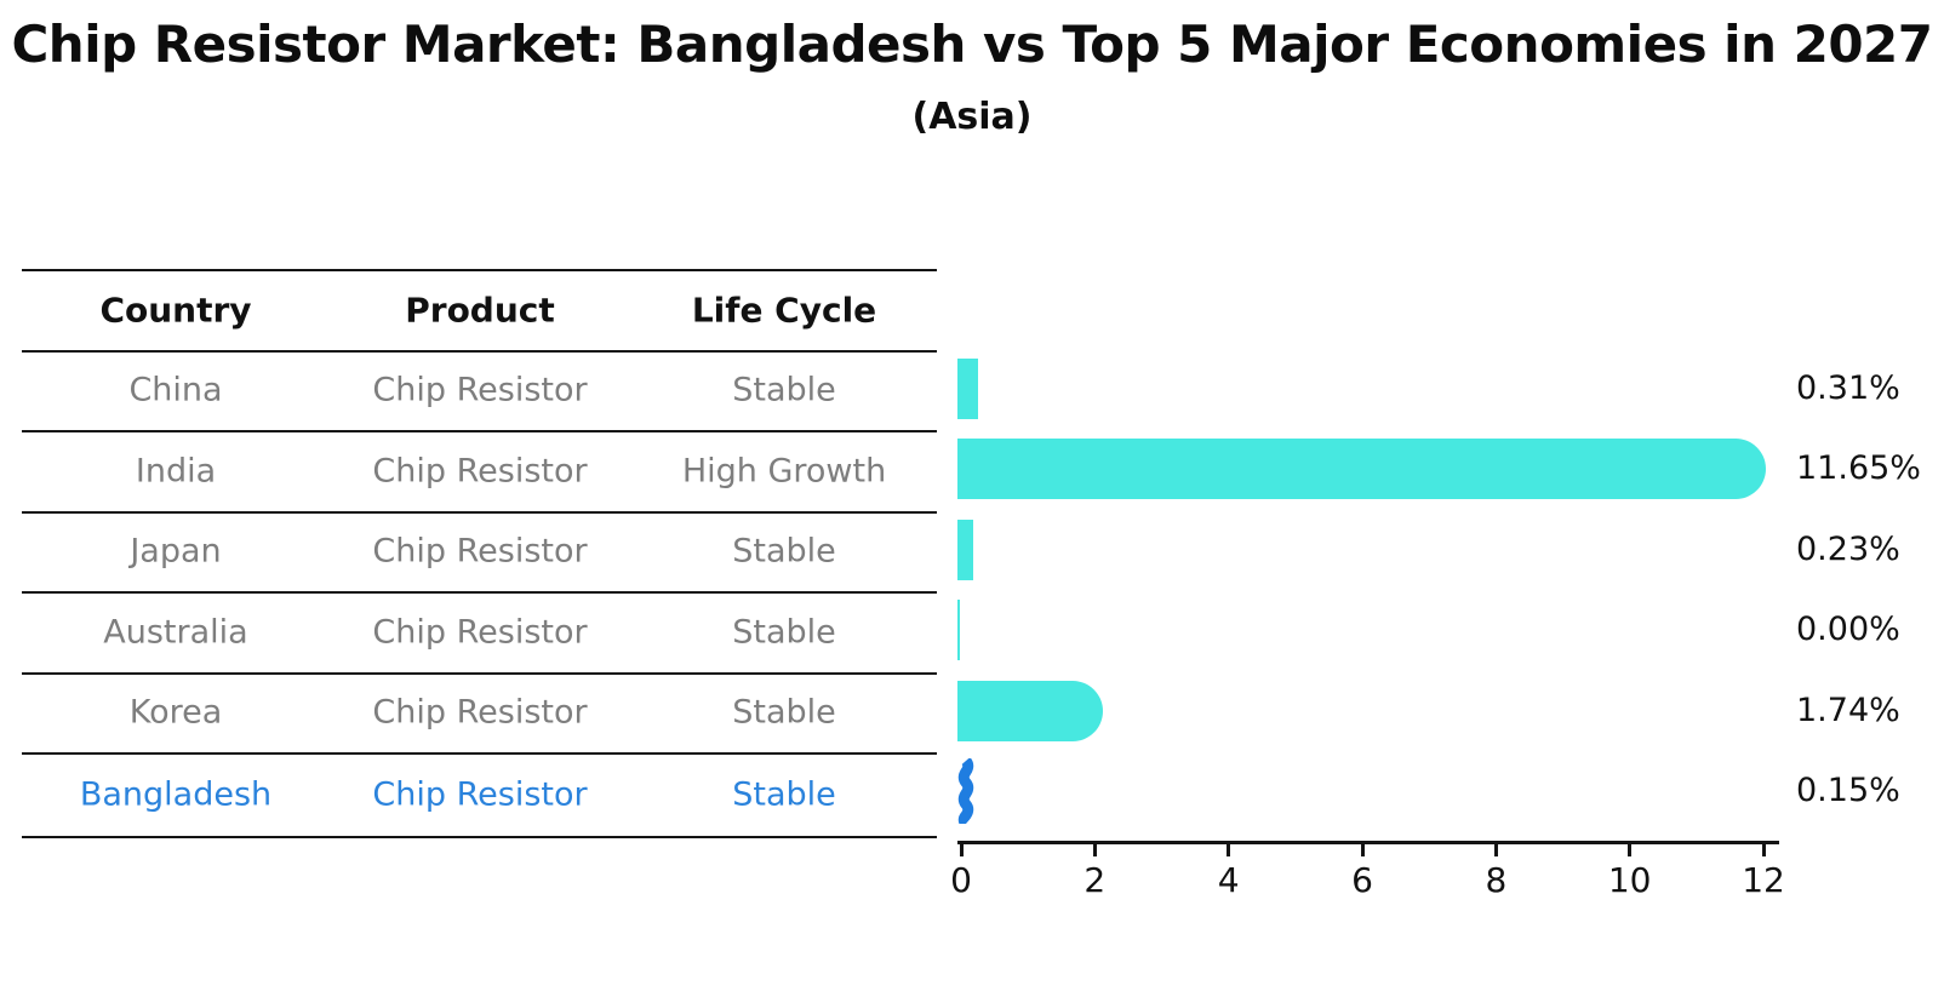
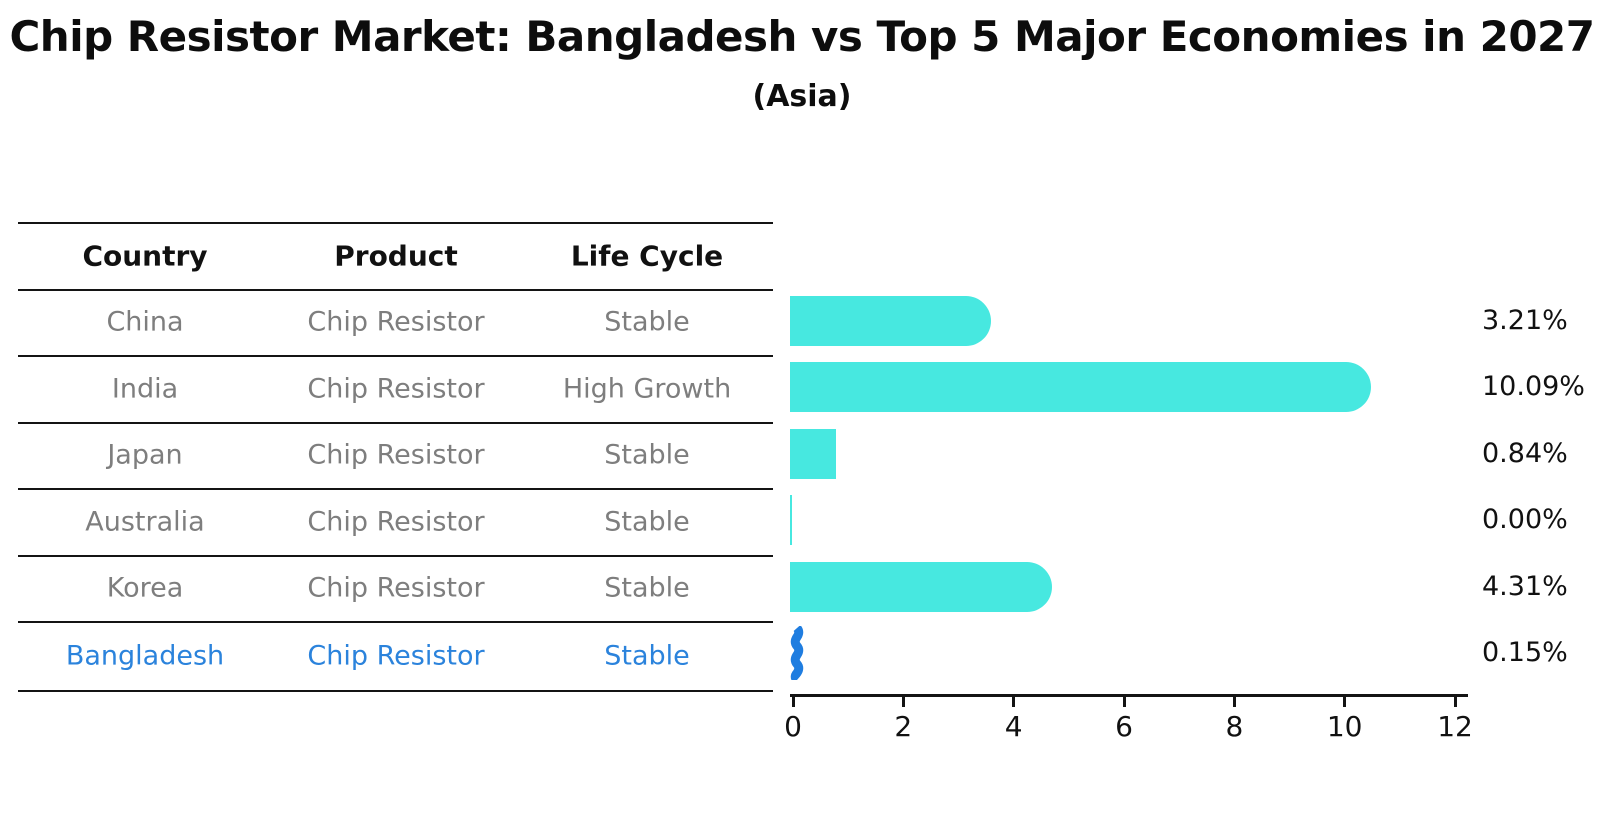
China: 0.31% -> 3.21%
India: 11.65% -> 10.09%
Japan: 0.23% -> 0.84%
Korea: 1.74% -> 4.31%
